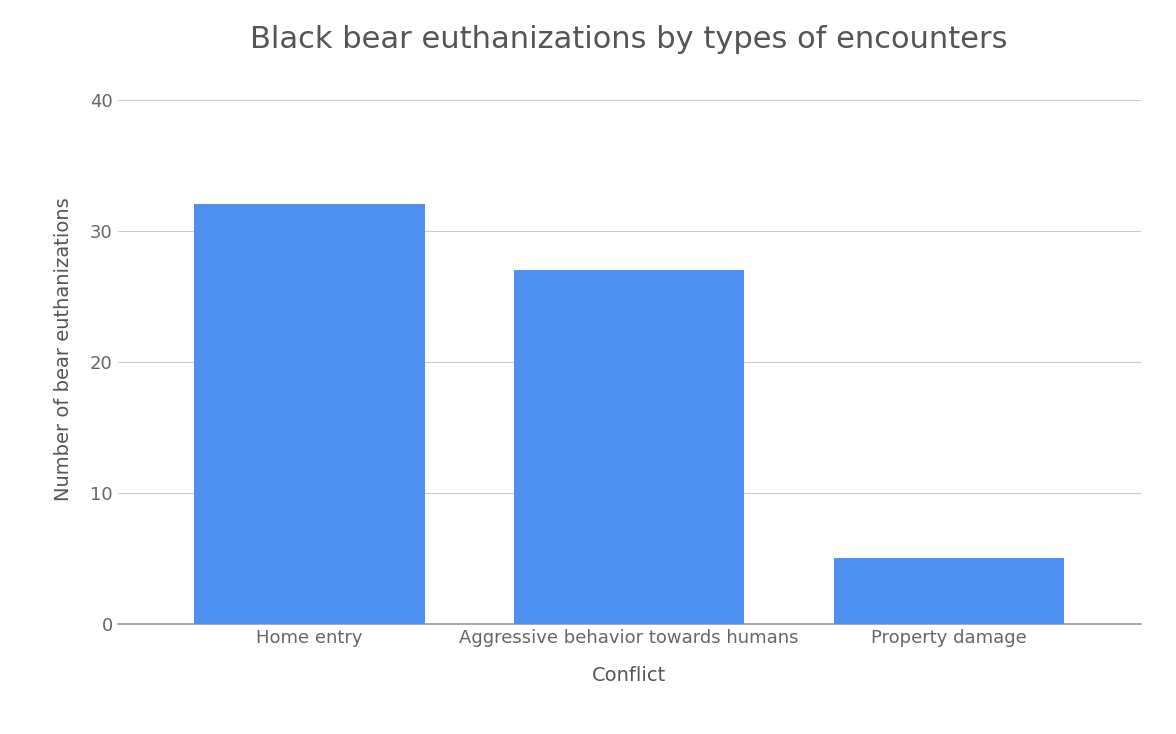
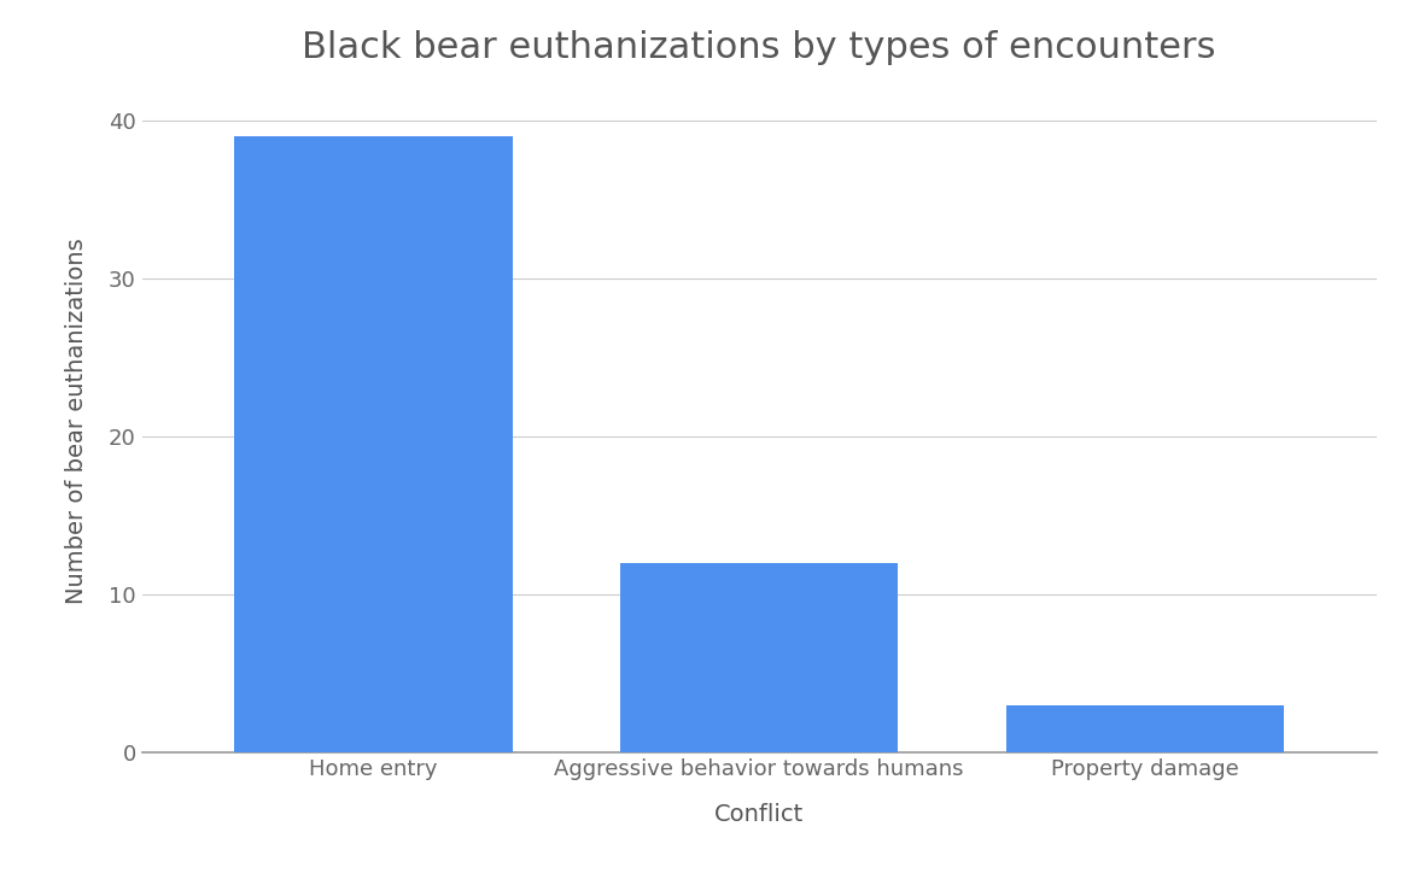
Home entry: 32 -> 39
Aggressive behavior towards humans: 27 -> 12
Property damage: 5 -> 3
